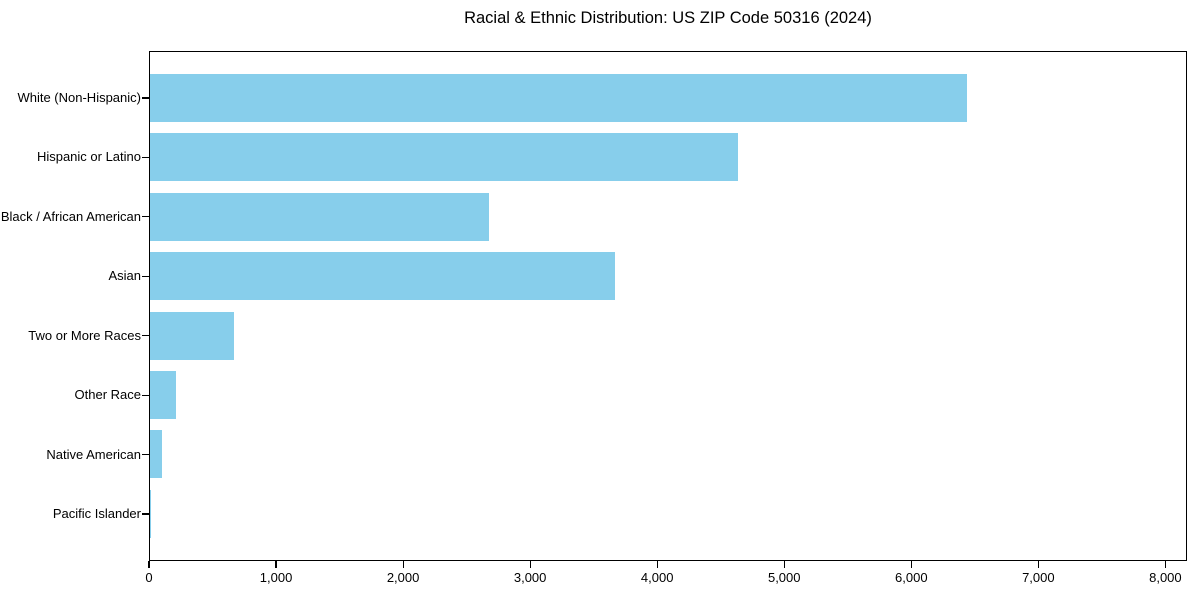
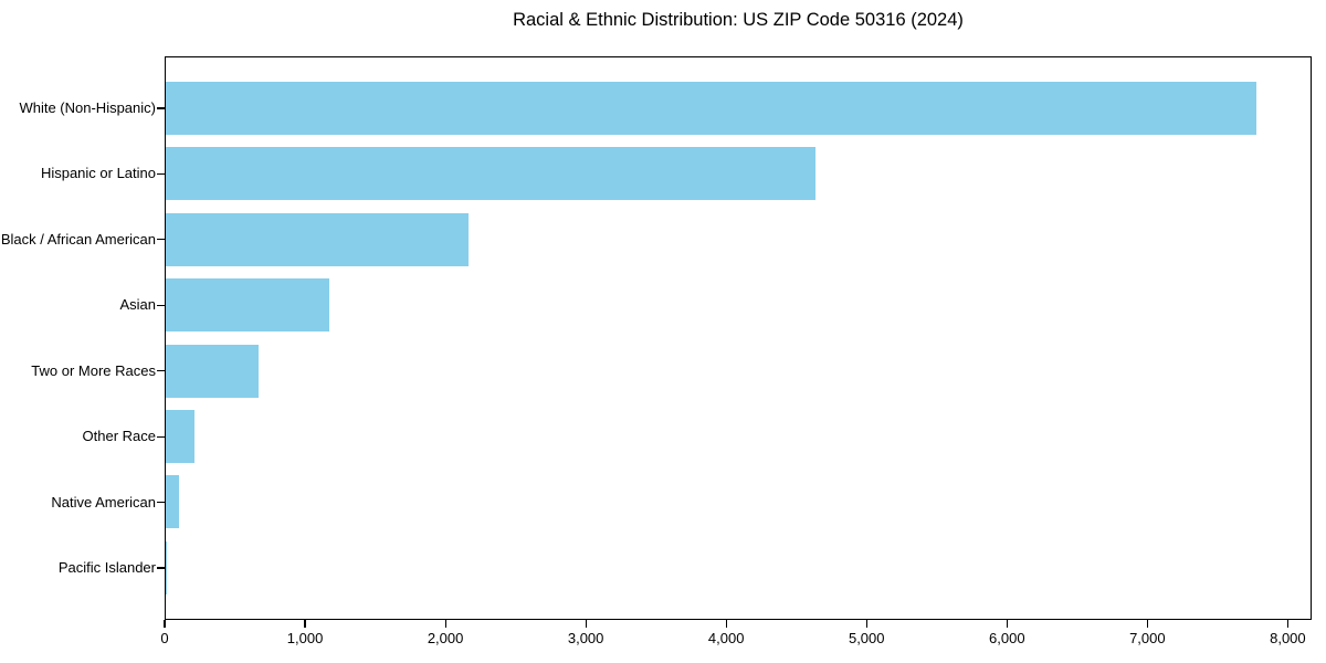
White (Non-Hispanic): 6430 -> 7770
Black / African American: 2670 -> 2160
Asian: 3660 -> 1160
